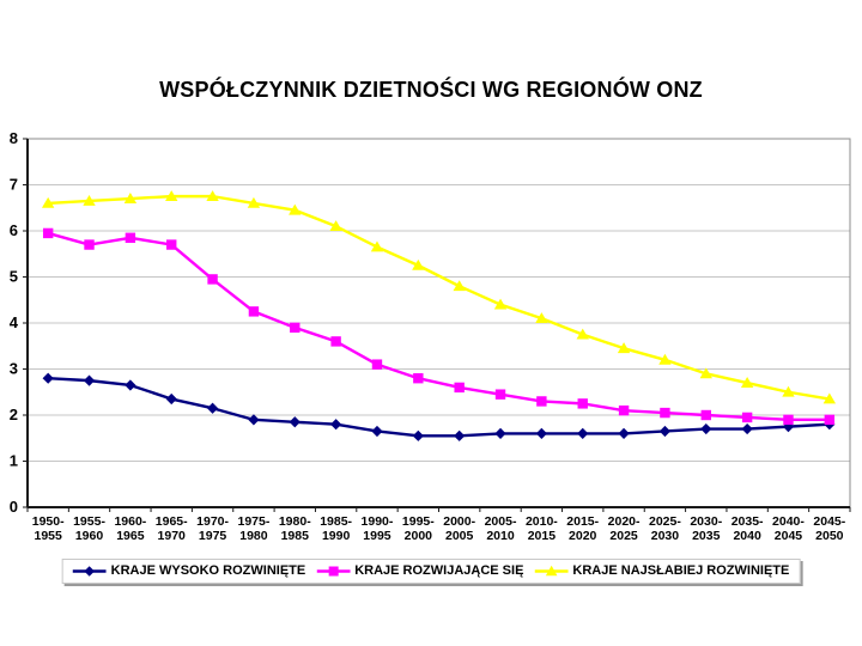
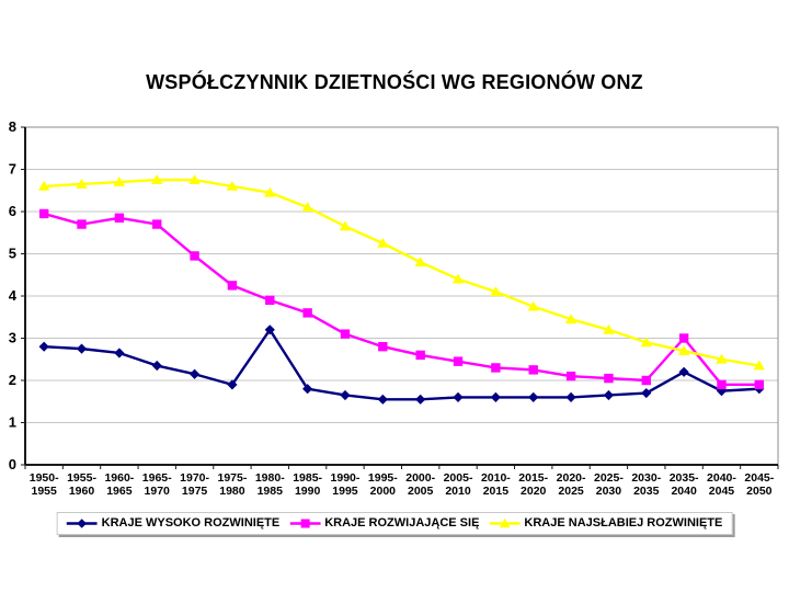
KRAJE WYSOKO ROZWINIĘTE/1980-1985: 1.9 -> 3.2
KRAJE WYSOKO ROZWINIĘTE/2035-2040: 1.7 -> 2.2
KRAJE ROZWIJAJĄCE SIĘ/2035-2040: 1.9 -> 3.0
